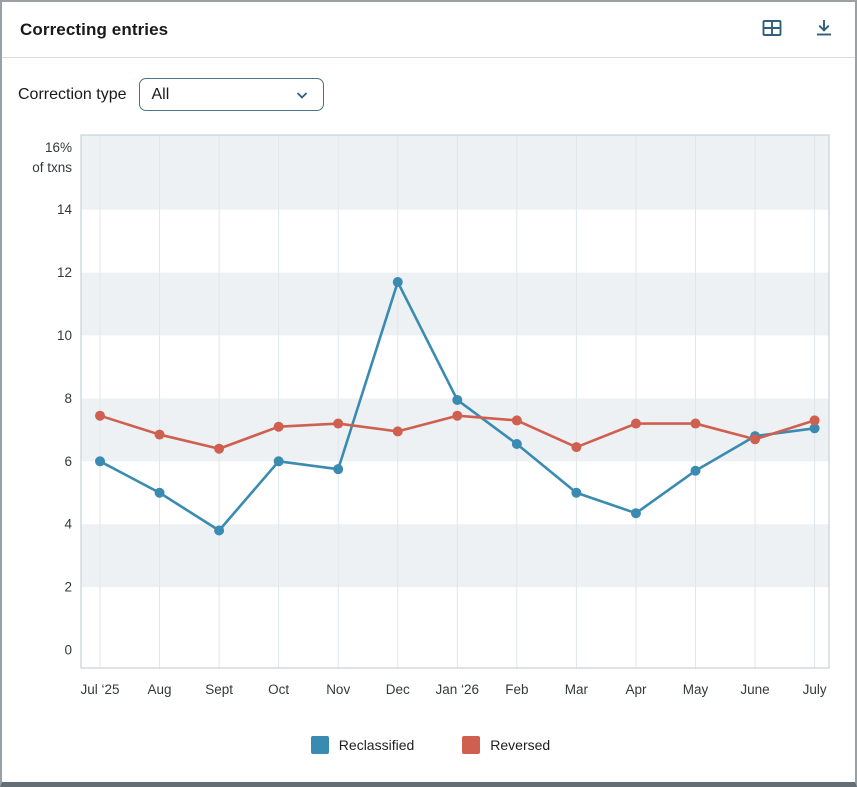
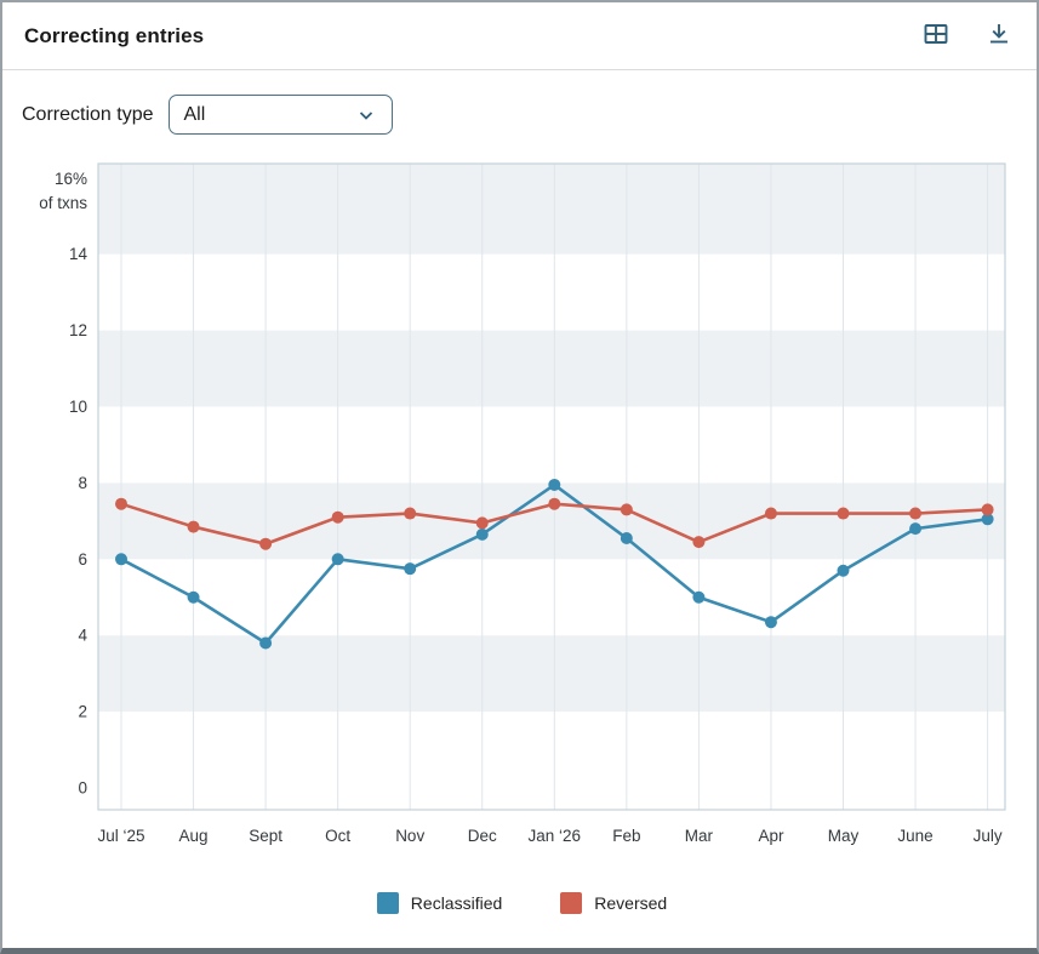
Reclassified/Dec: 11.7% -> 6.7%
Reversed/June: 6.7% -> 7.2%
